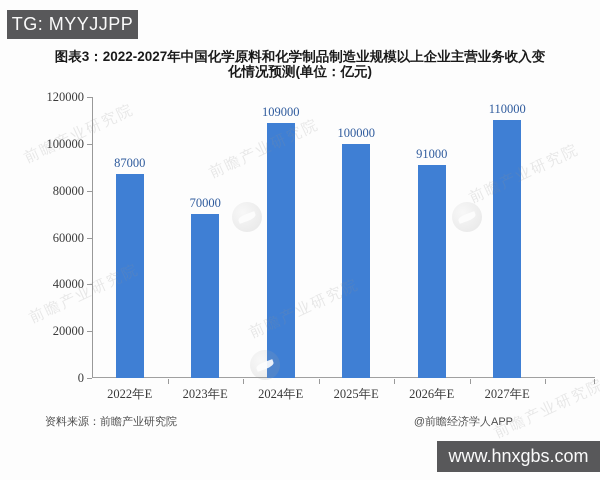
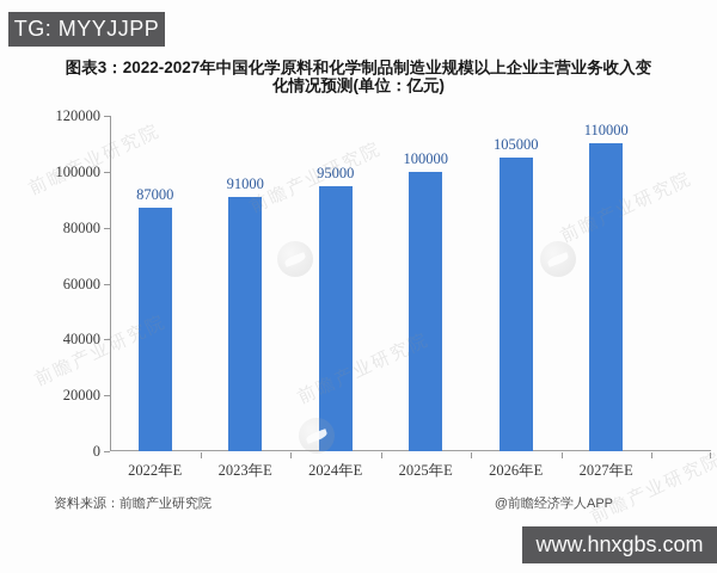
2023年E: 70000 -> 91000
2024年E: 109000 -> 95000
2026年E: 91000 -> 105000
